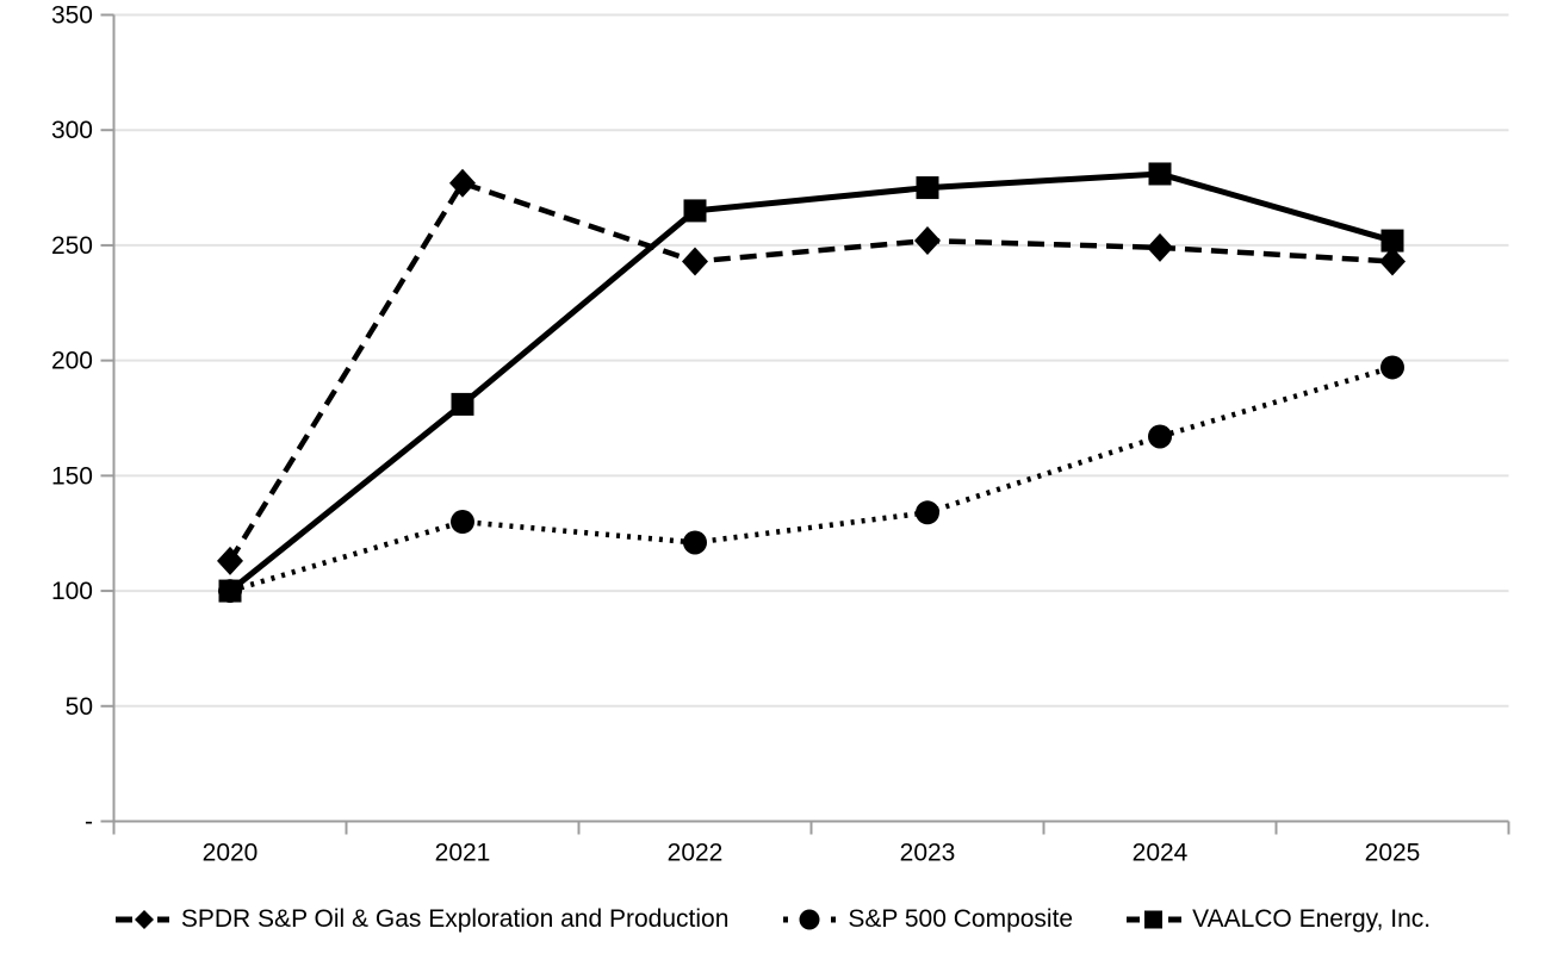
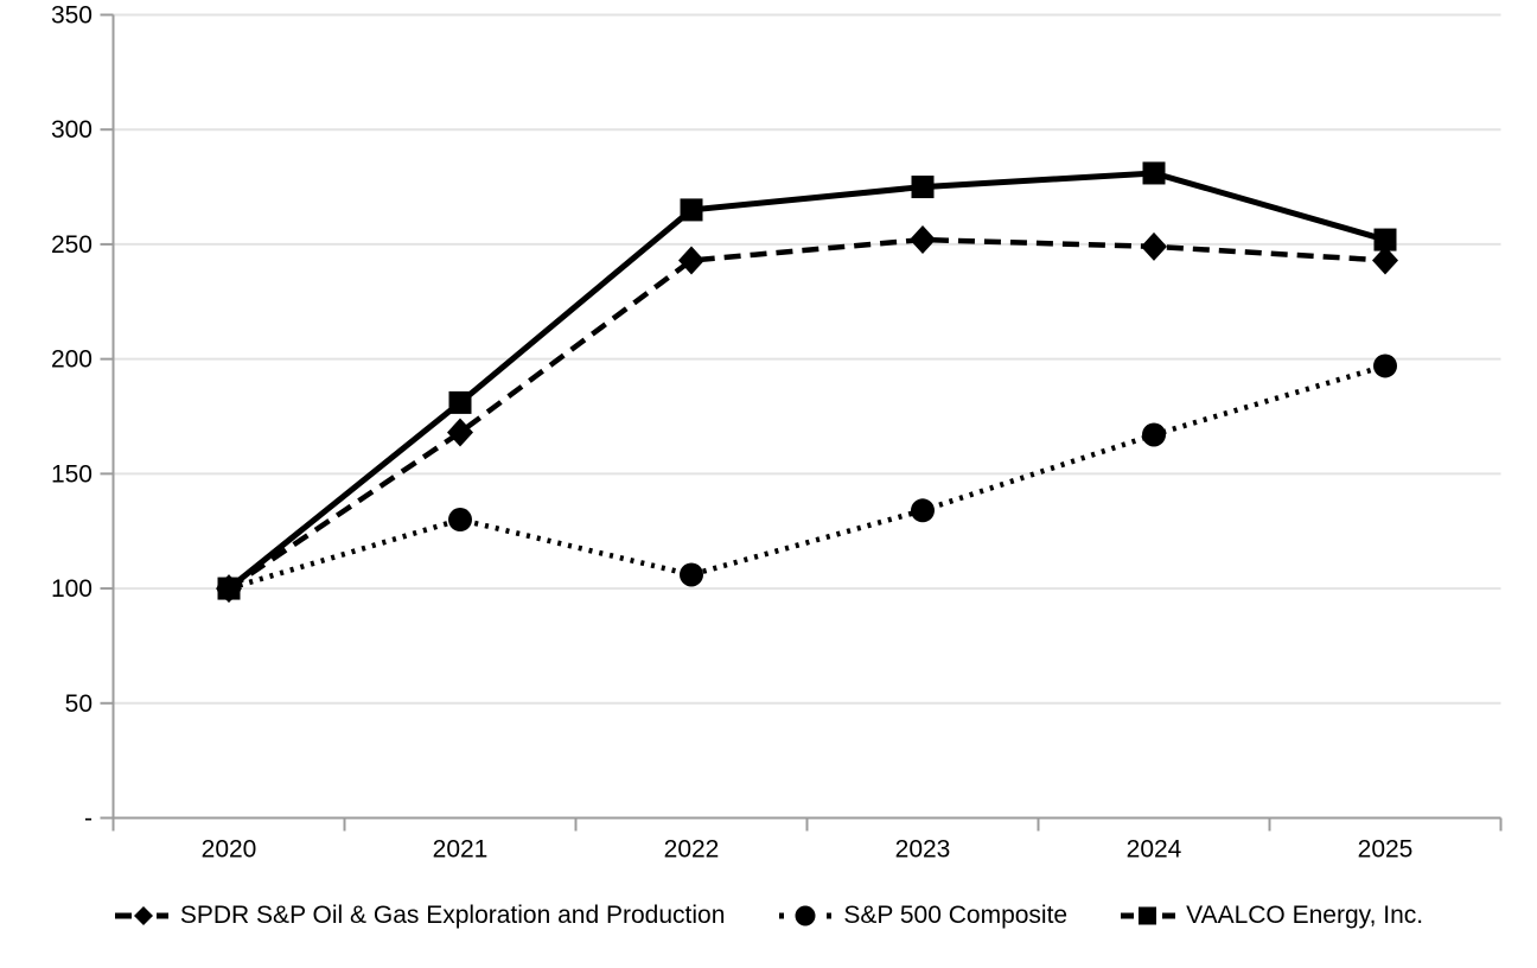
SPDR S&P Oil & Gas Exploration and Production/2020: 113 -> 100
SPDR S&P Oil & Gas Exploration and Production/2021: 277 -> 168
S&P 500 Composite/2022: 121 -> 106
